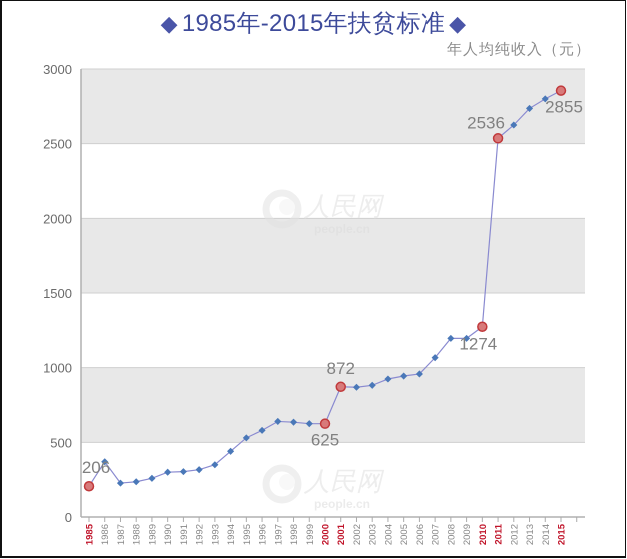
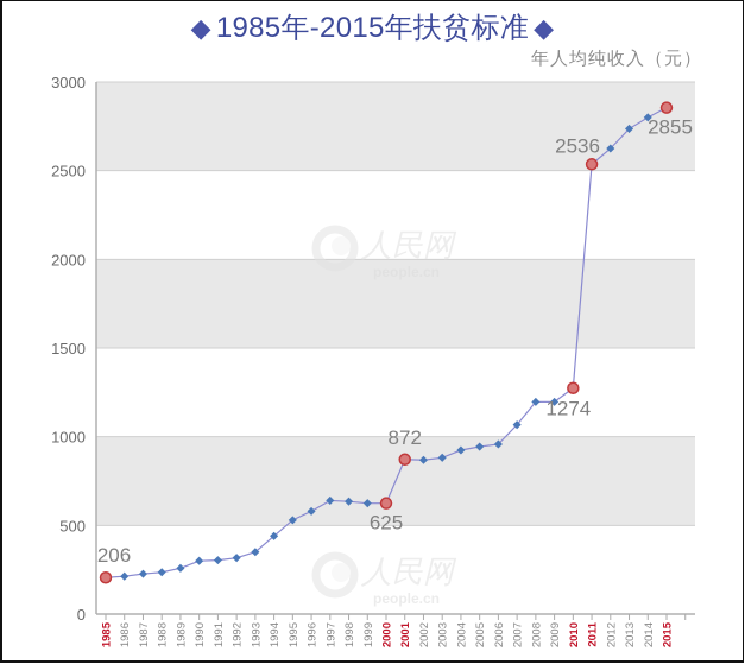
1986: 370 -> 210
